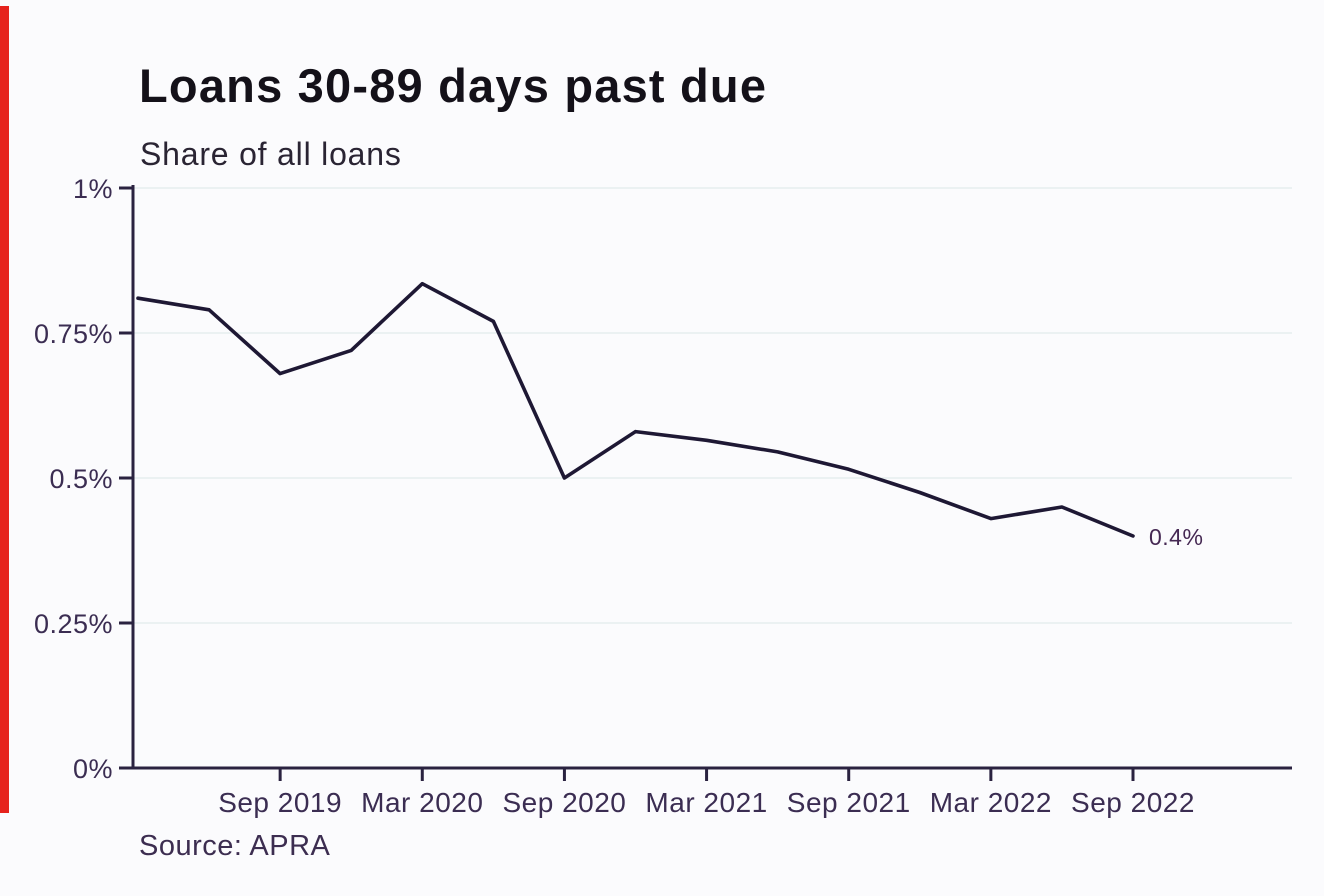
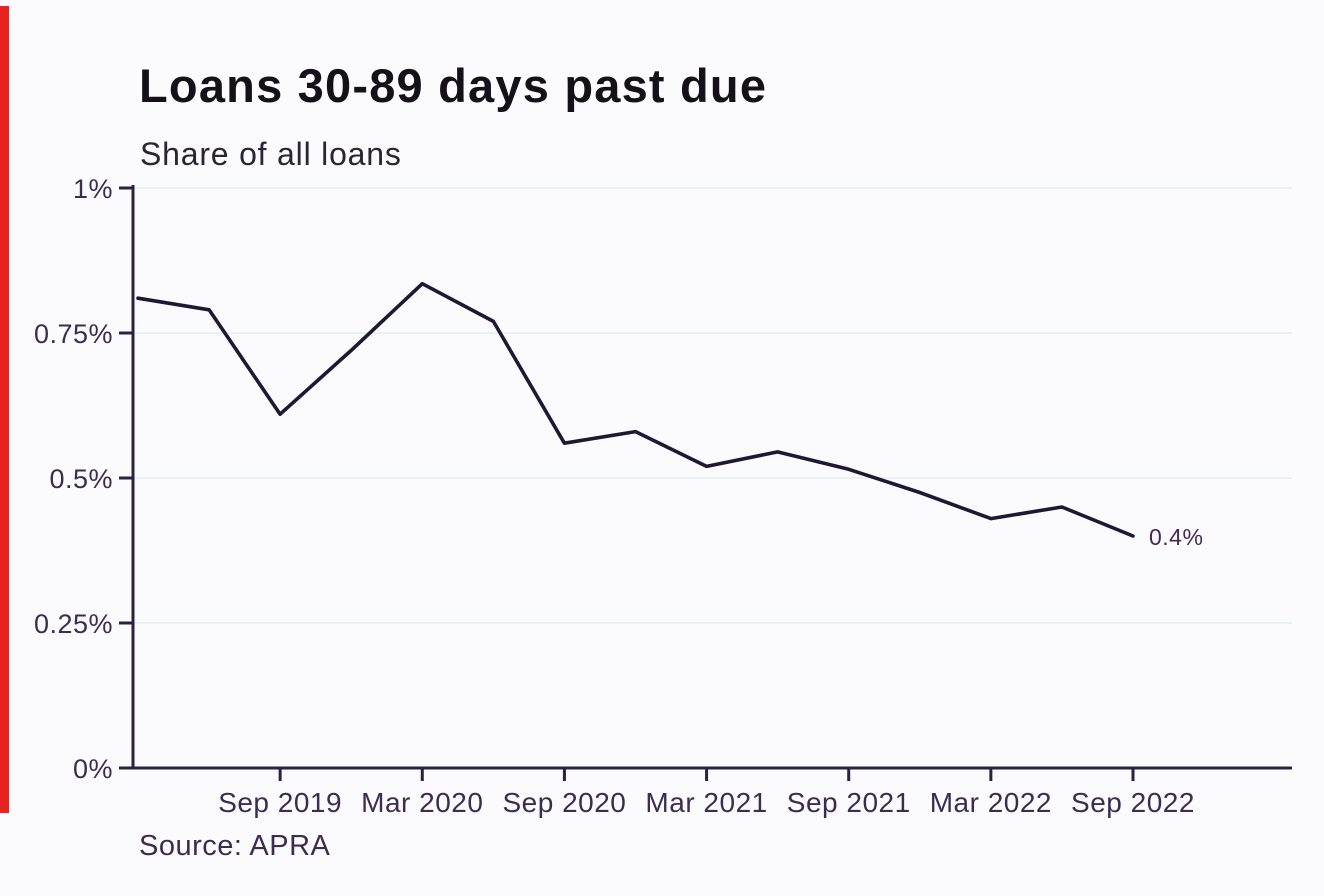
Sep 2019: 0.68% -> 0.61%
Sep 2020: 0.50% -> 0.56%
Mar 2021: 0.56% -> 0.52%
